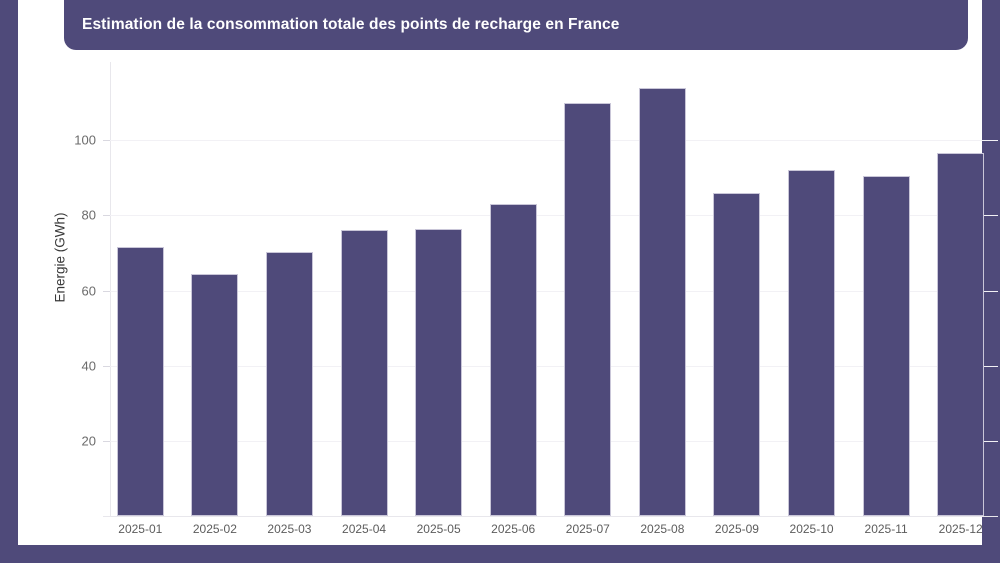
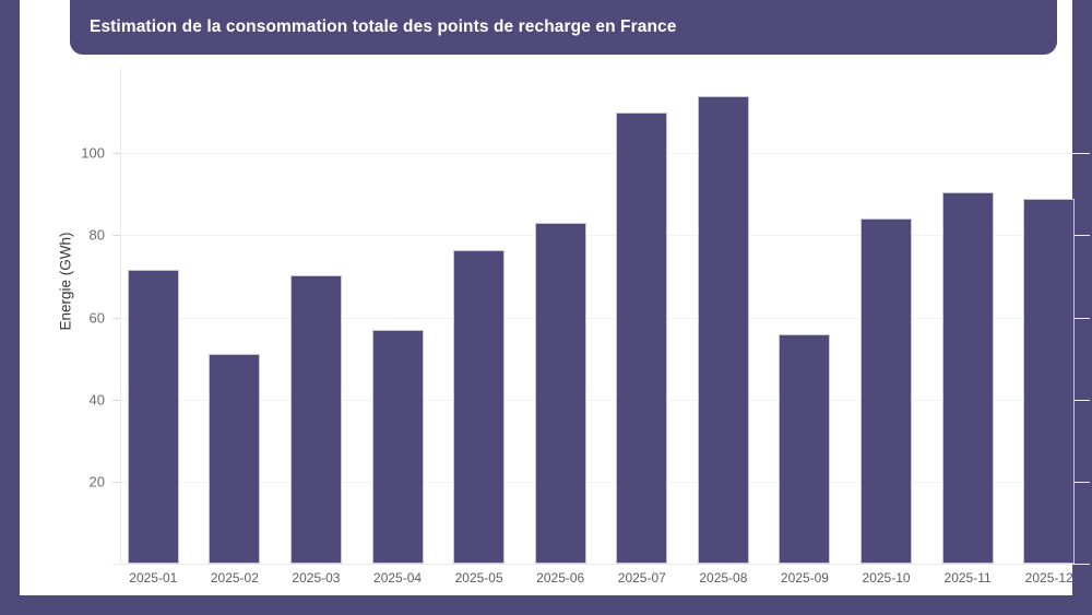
2025-02: 64 -> 51
2025-04: 76 -> 57
2025-09: 86 -> 56
2025-10: 92 -> 84
2025-12: 96 -> 89
